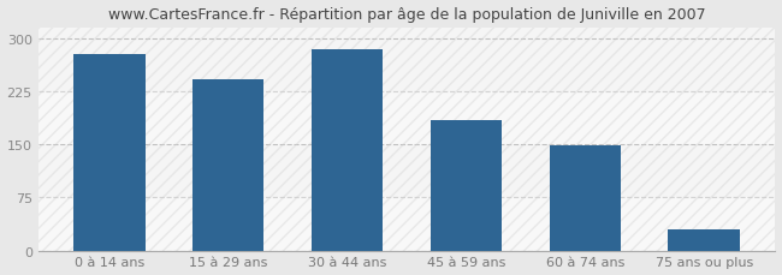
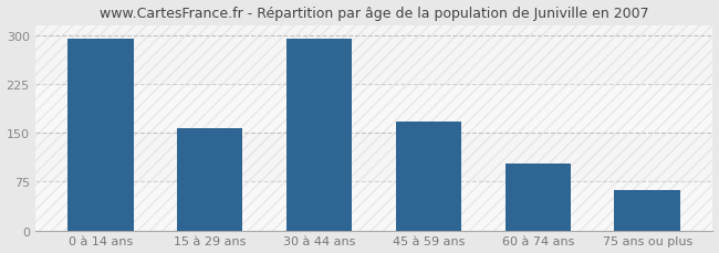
0 à 14 ans: 278 -> 295
15 à 29 ans: 242 -> 157
30 à 44 ans: 284 -> 294
45 à 59 ans: 184 -> 168
60 à 74 ans: 148 -> 103
75 ans ou plus: 30 -> 62
